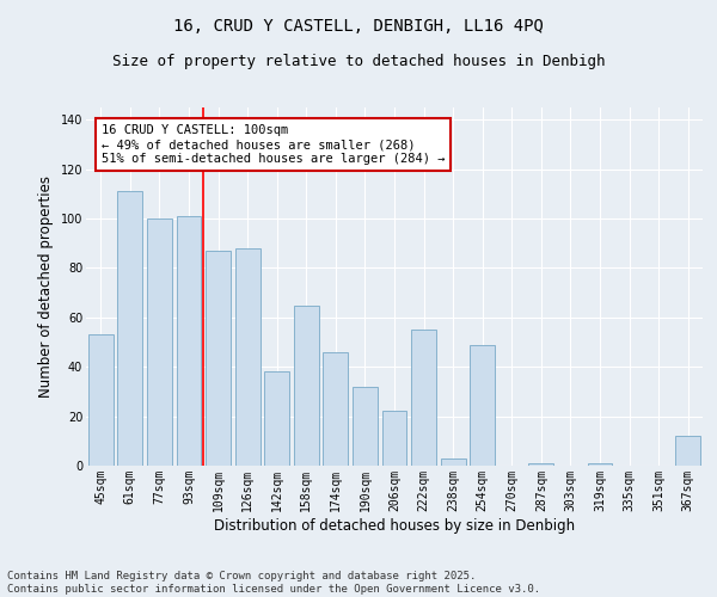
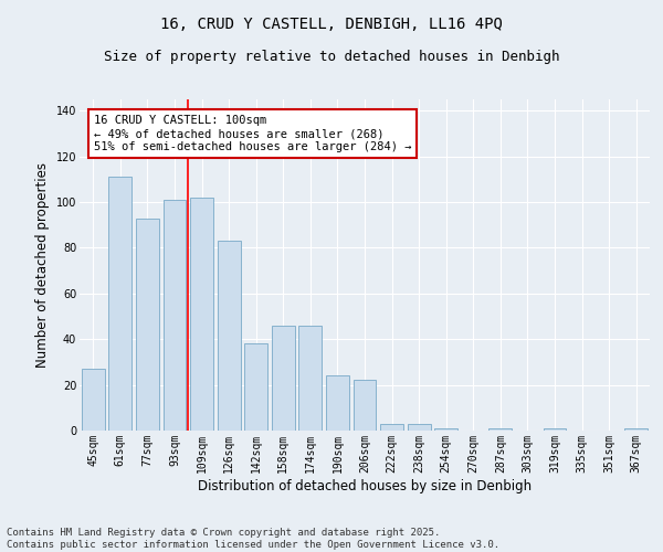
45sqm: 53 -> 27
77sqm: 100 -> 93
109sqm: 87 -> 102
126sqm: 88 -> 83
158sqm: 65 -> 46
190sqm: 32 -> 24
222sqm: 55 -> 3
254sqm: 49 -> 1
367sqm: 12 -> 1
